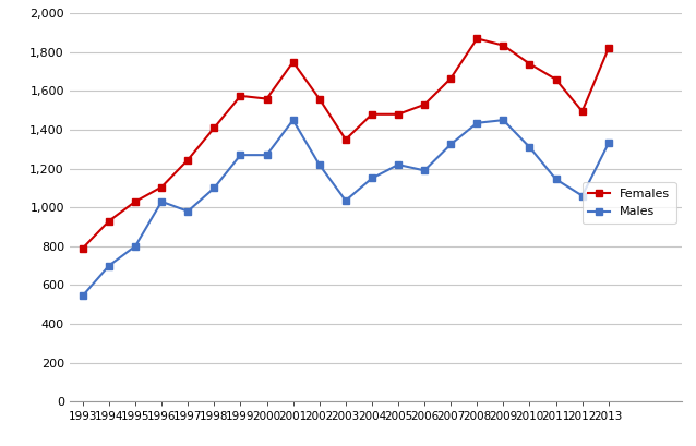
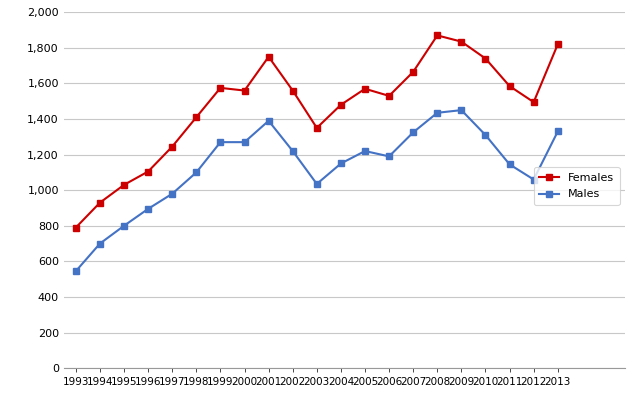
Males/1996: 1,030 -> 900
Males/2001: 1,450 -> 1,390
Females/2005: 1,480 -> 1,570
Females/2011: 1,660 -> 1,580
